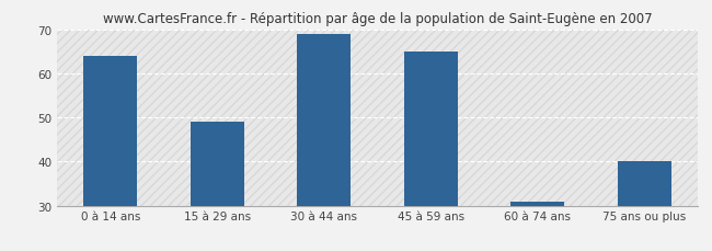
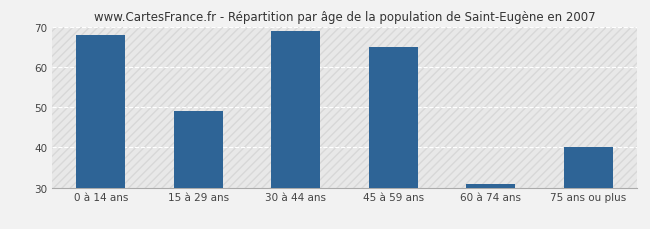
0 à 14 ans: 64 -> 68
